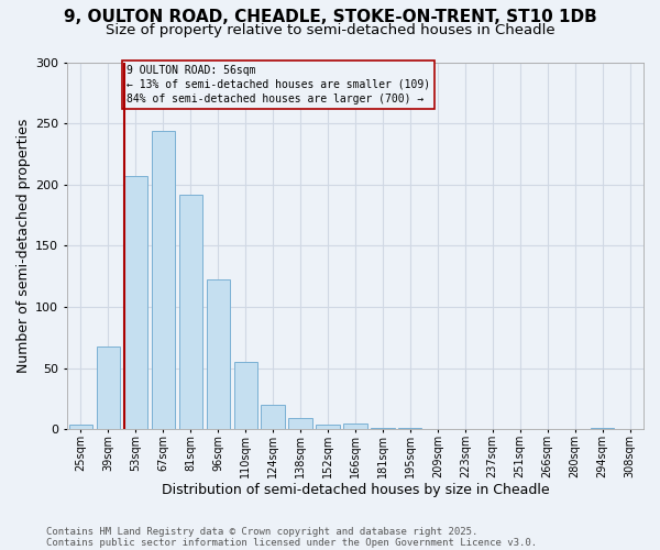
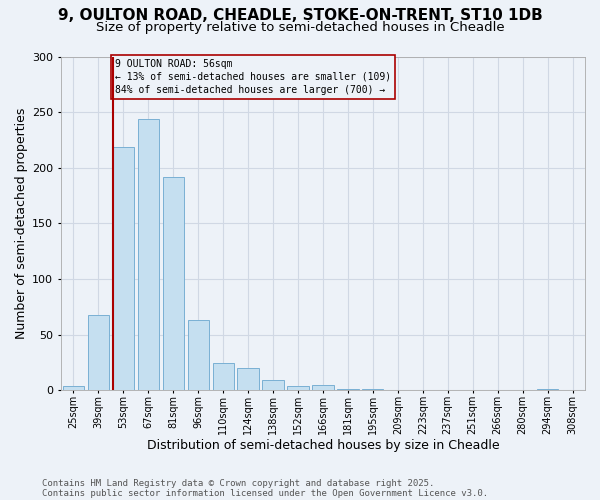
53sqm: 207 -> 219
96sqm: 123 -> 63
110sqm: 55 -> 25
